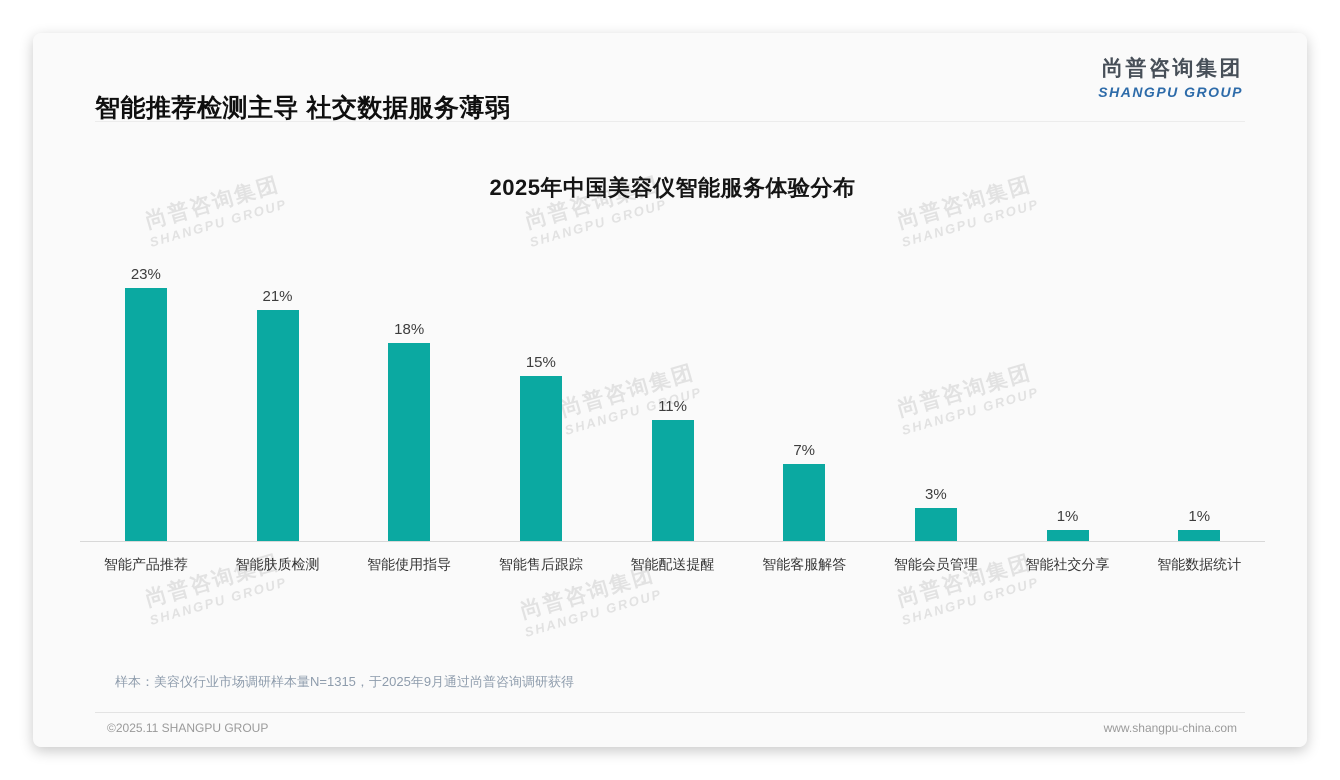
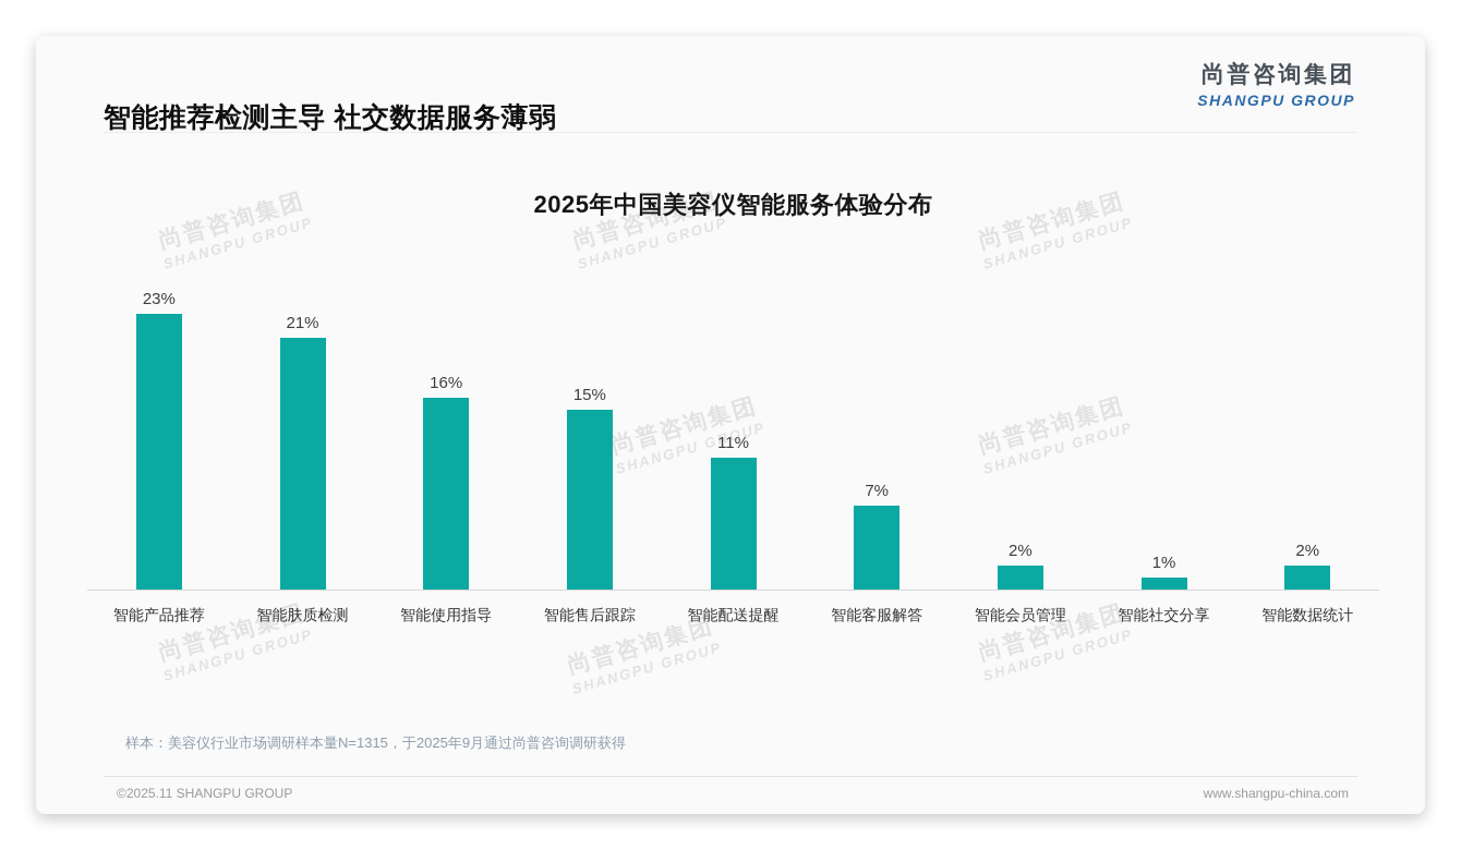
智能使用指导: 18% -> 16%
智能会员管理: 3% -> 2%
智能数据统计: 1% -> 2%
